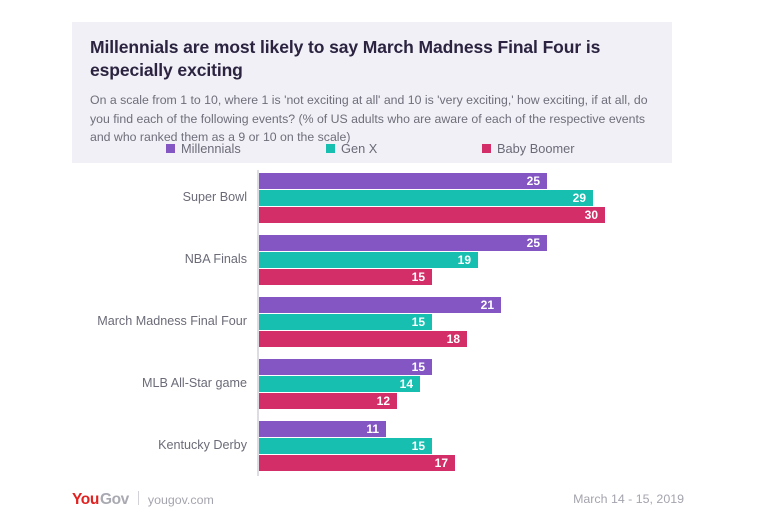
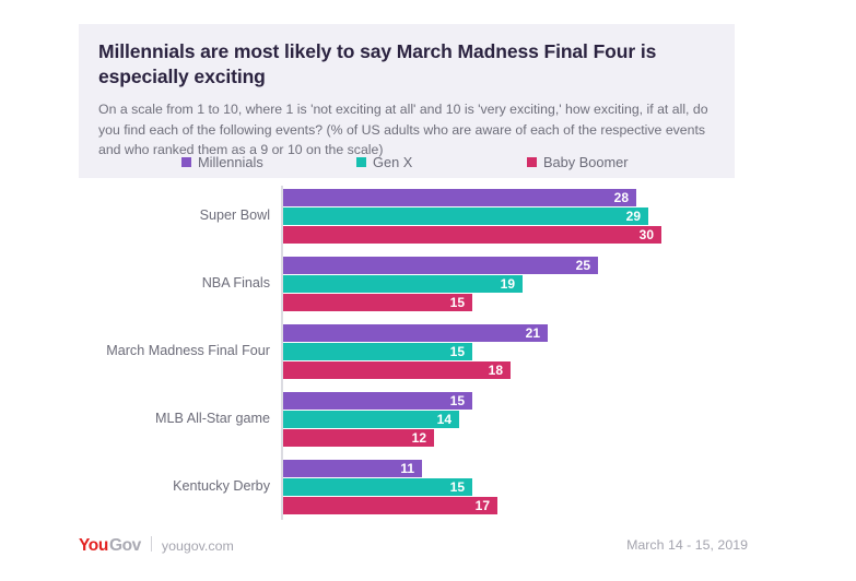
Millennials/Super Bowl: 25 -> 28
